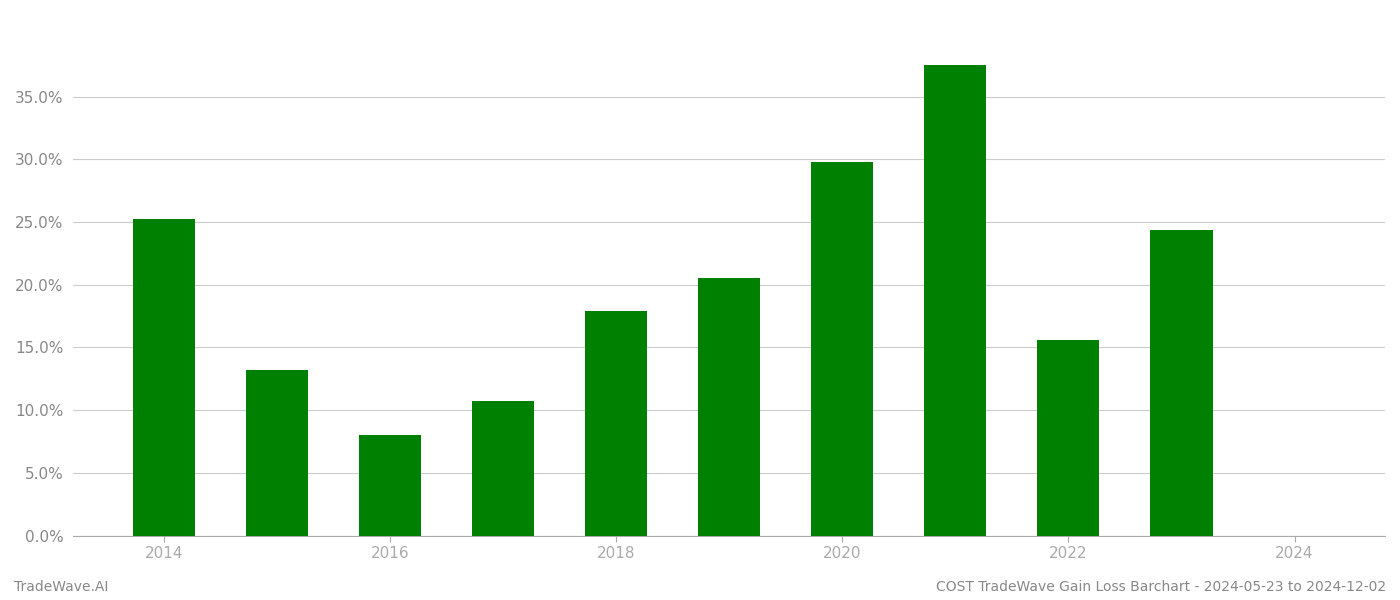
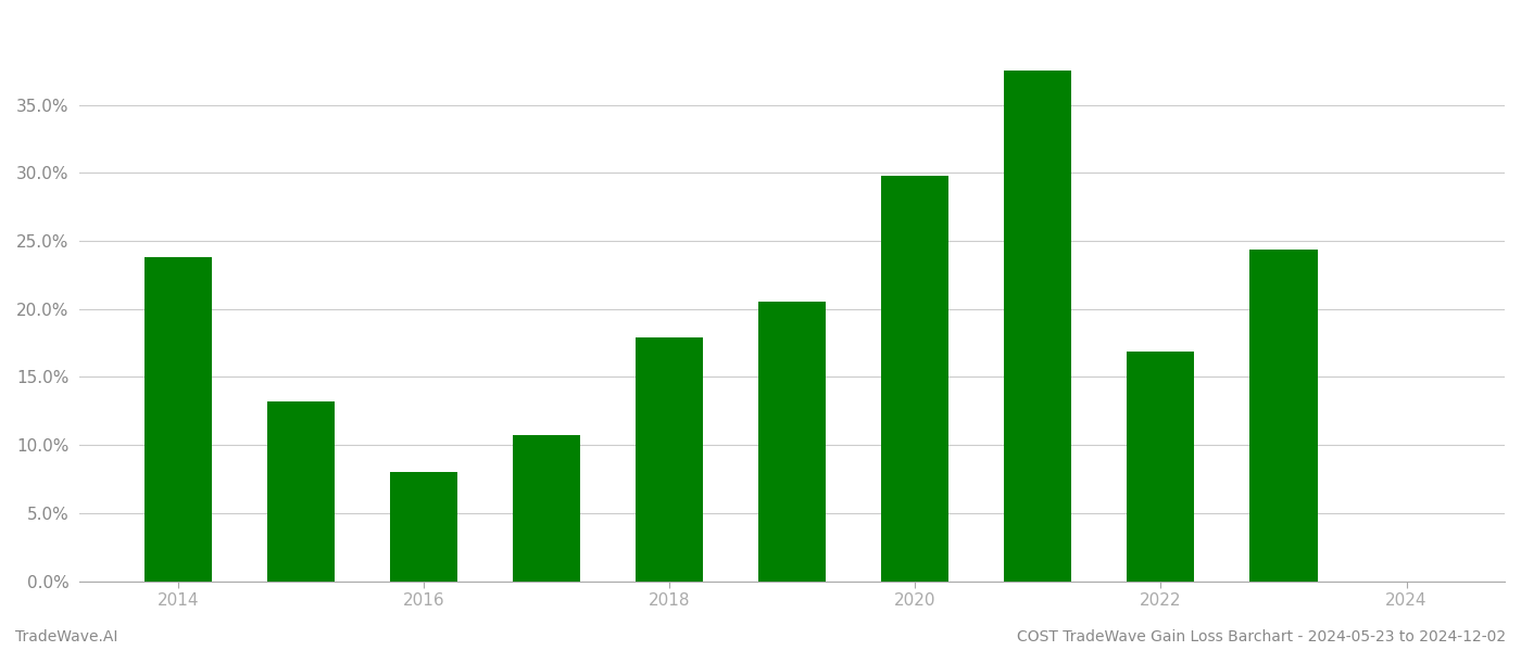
2014: 25.2% -> 23.8%
2022: 15.6% -> 16.9%
